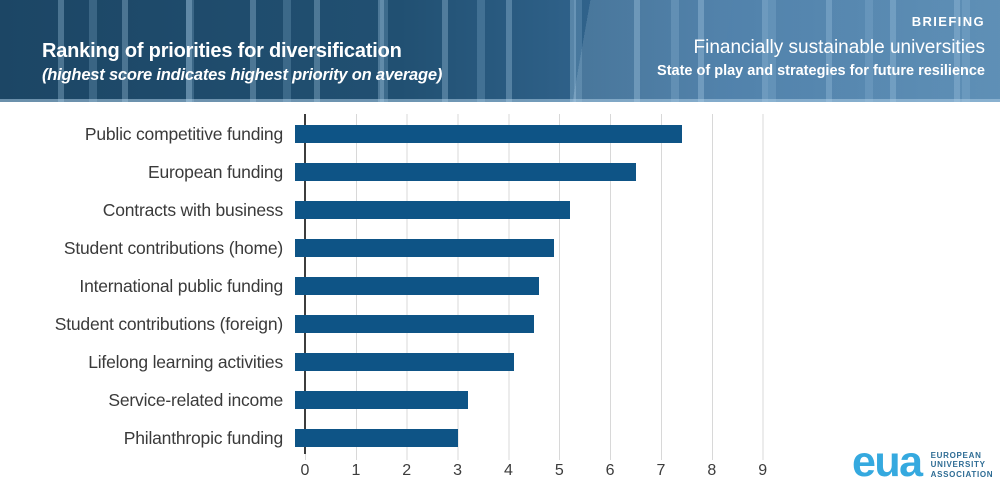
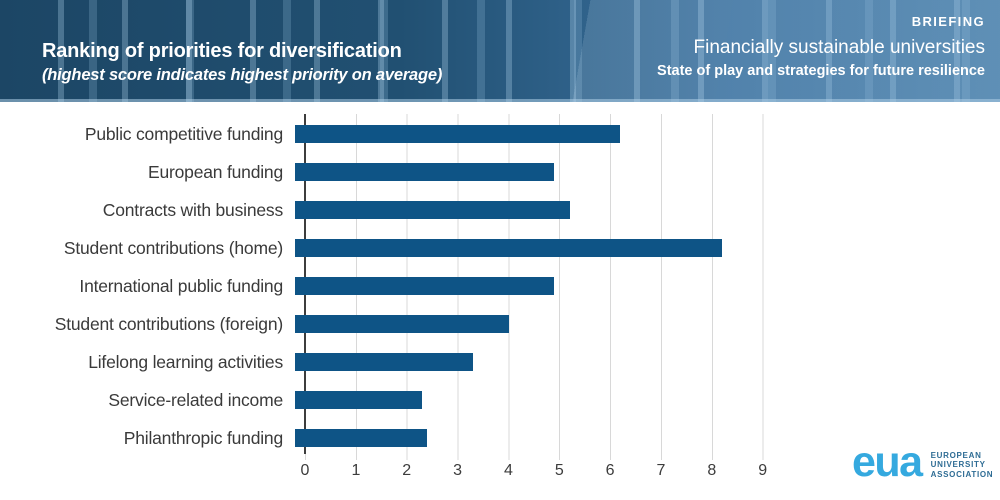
Public competitive funding: 7.6 -> 6.4
European funding: 6.7 -> 5.1
Student contributions (home): 5.1 -> 8.4
International public funding: 4.8 -> 5.1
Student contributions (foreign): 4.7 -> 4.2
Lifelong learning activities: 4.3 -> 3.5
Service-related income: 3.4 -> 2.5
Philanthropic funding: 3.2 -> 2.6
